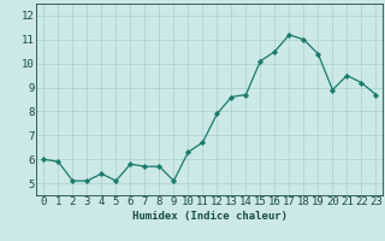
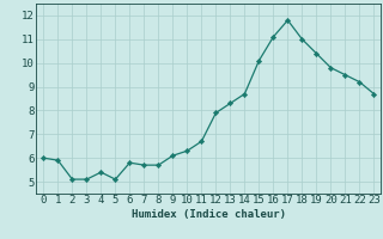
9: 5.1 -> 6.1
13: 8.6 -> 8.3
16: 10.5 -> 11.1
17: 11.2 -> 11.8
20: 8.9 -> 9.8
